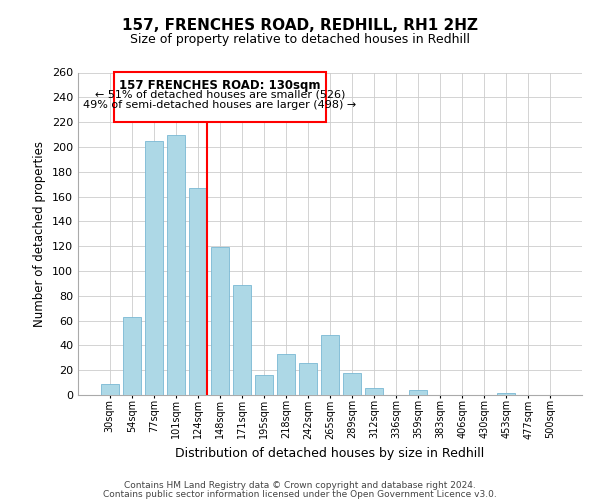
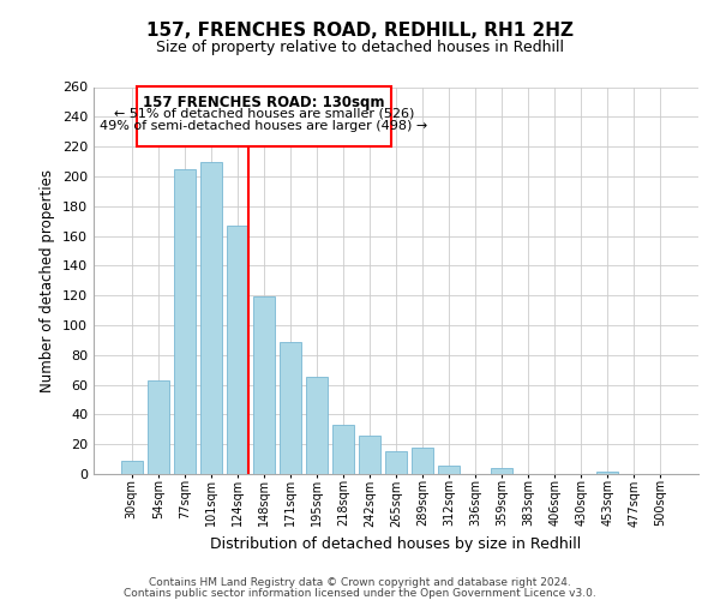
195sqm: 16 -> 65
265sqm: 48 -> 15
